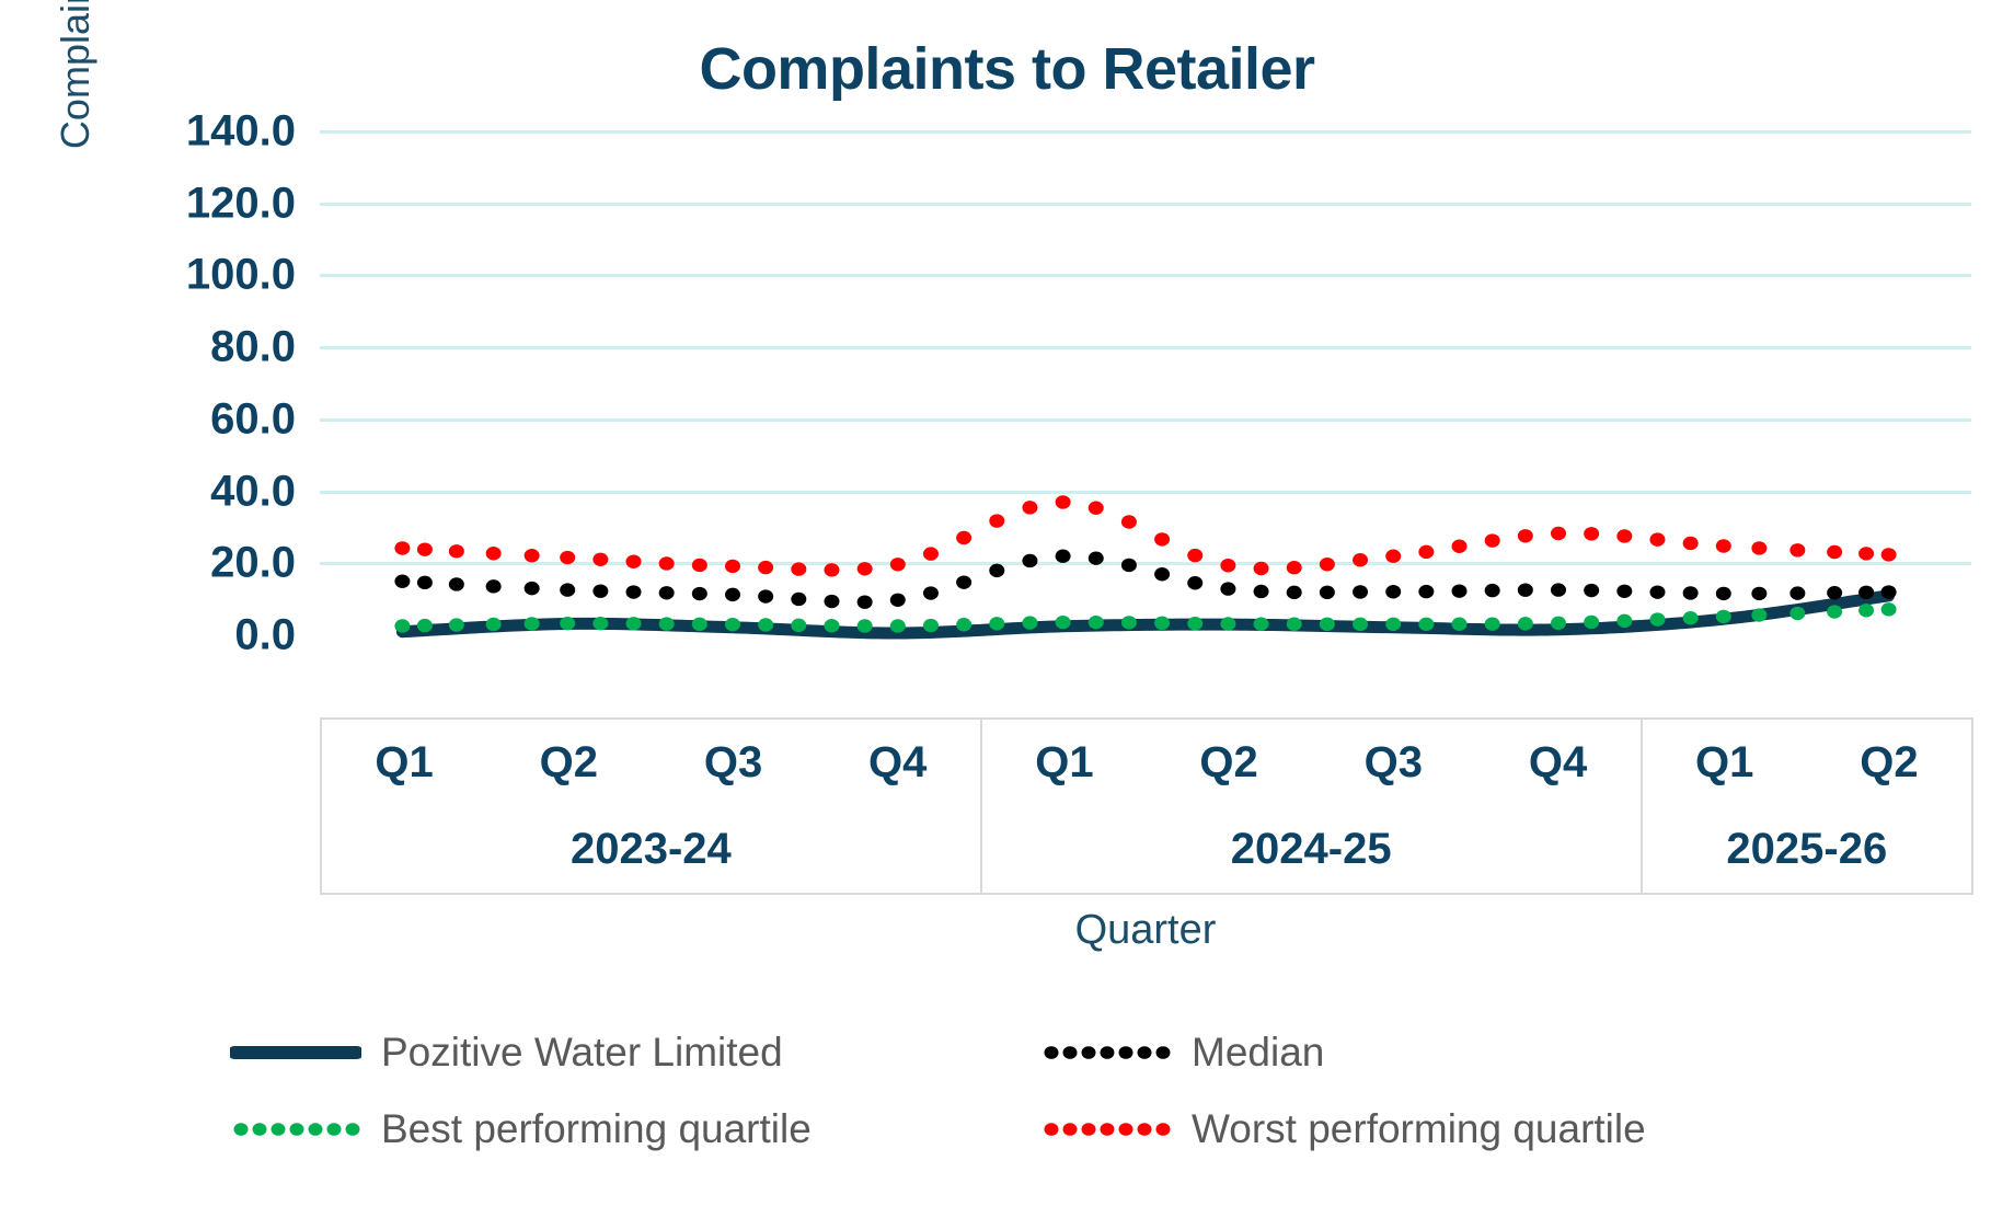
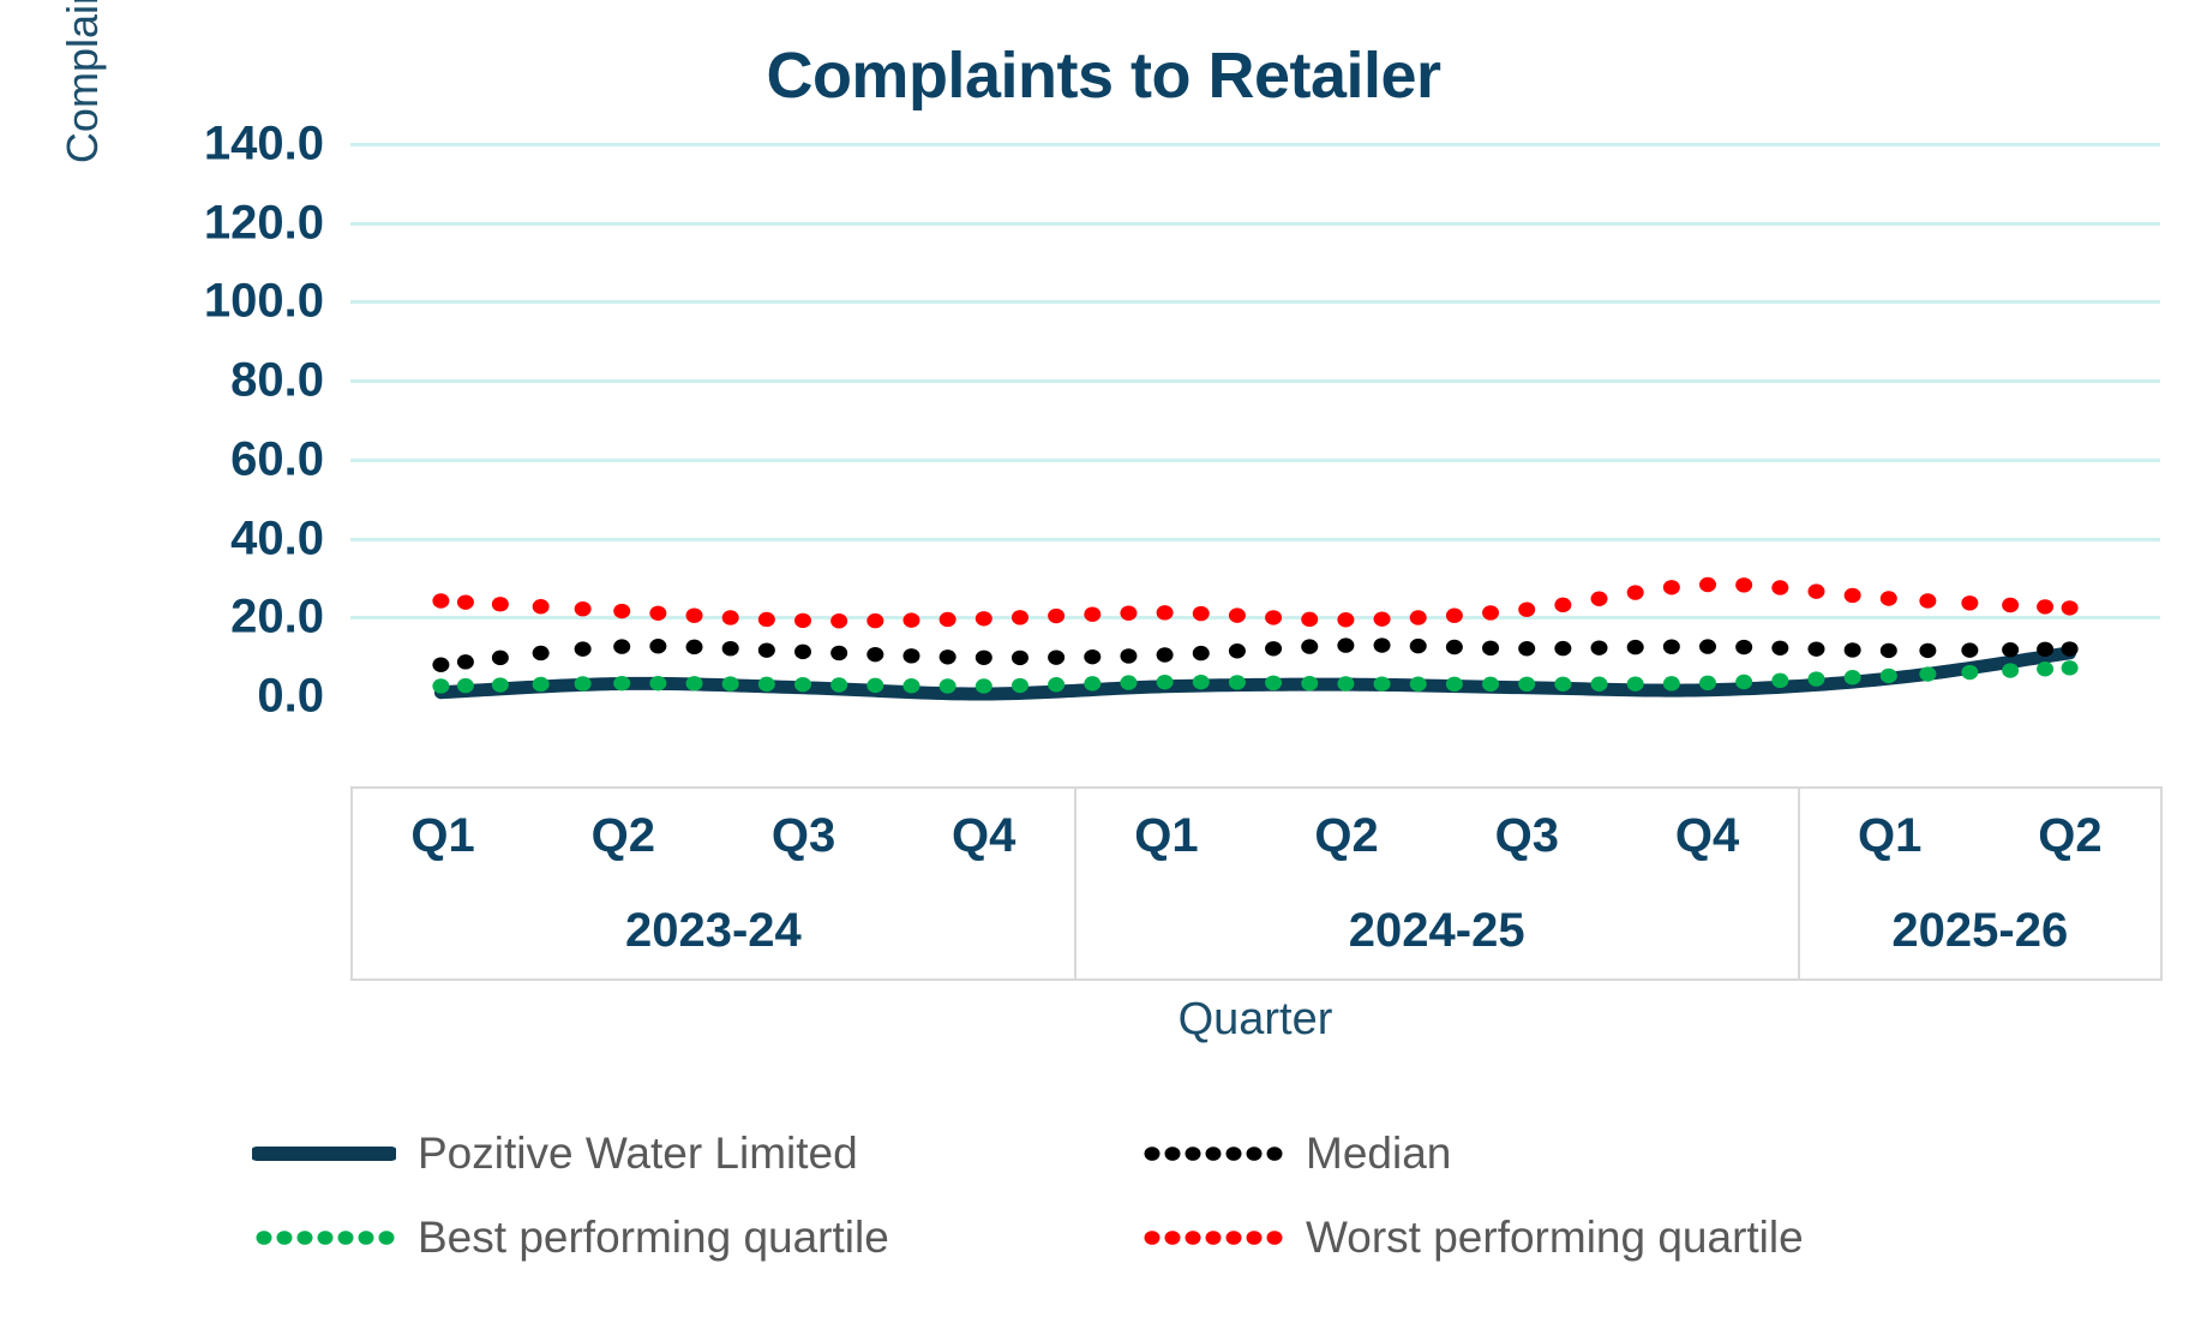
Median/2023-24 Q1: 15 -> 8
Median/2024-25 Q1: 22 -> 10
Worst performing quartile/2024-25 Q1: 37 -> 21
